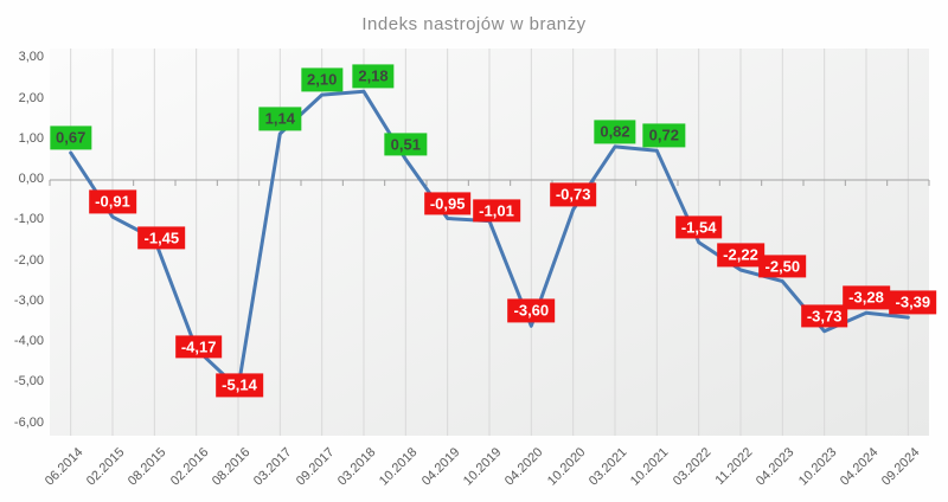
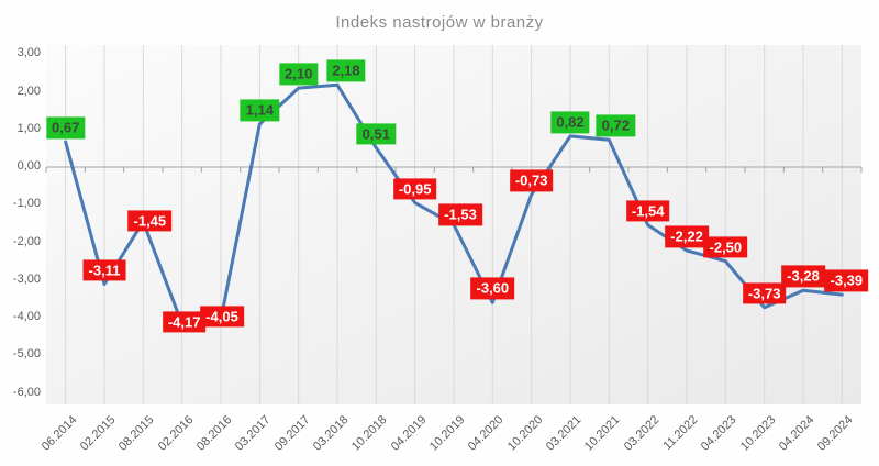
02.2015: -0,91 -> -3,11
08.2016: -5,14 -> -4,05
10.2019: -1,01 -> -1,53
